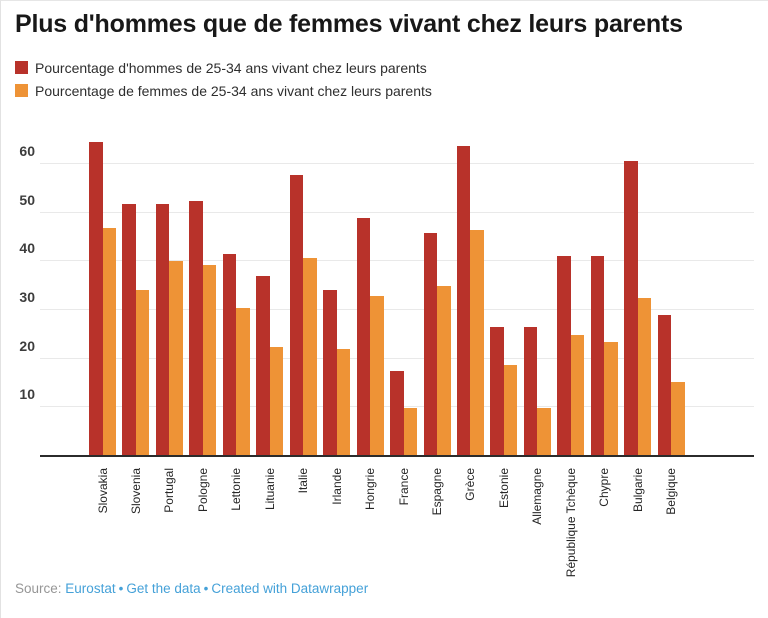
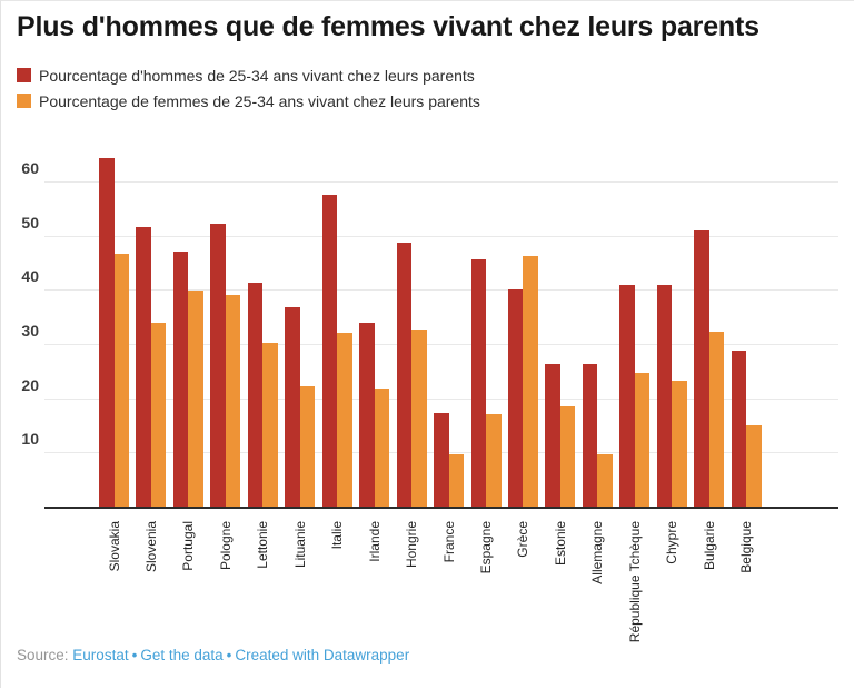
Pourcentage d'hommes de 25-34 ans vivant chez leurs parents/Portugal: 52 -> 47
Pourcentage de femmes de 25-34 ans vivant chez leurs parents/Italie: 40 -> 32
Pourcentage de femmes de 25-34 ans vivant chez leurs parents/Espagne: 35 -> 17
Pourcentage d'hommes de 25-34 ans vivant chez leurs parents/Grèce: 64 -> 40
Pourcentage d'hommes de 25-34 ans vivant chez leurs parents/Bulgarie: 60 -> 51
